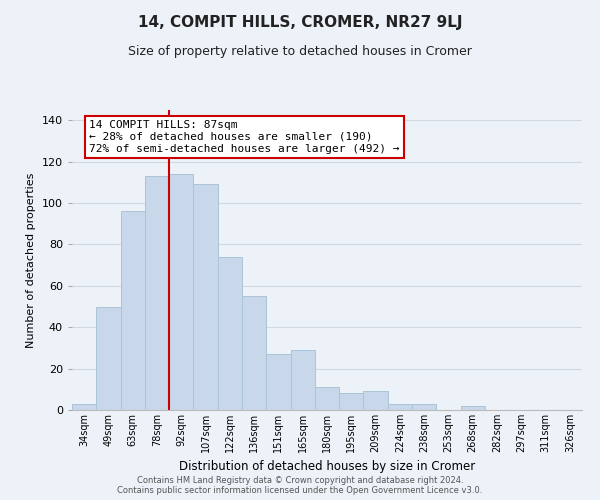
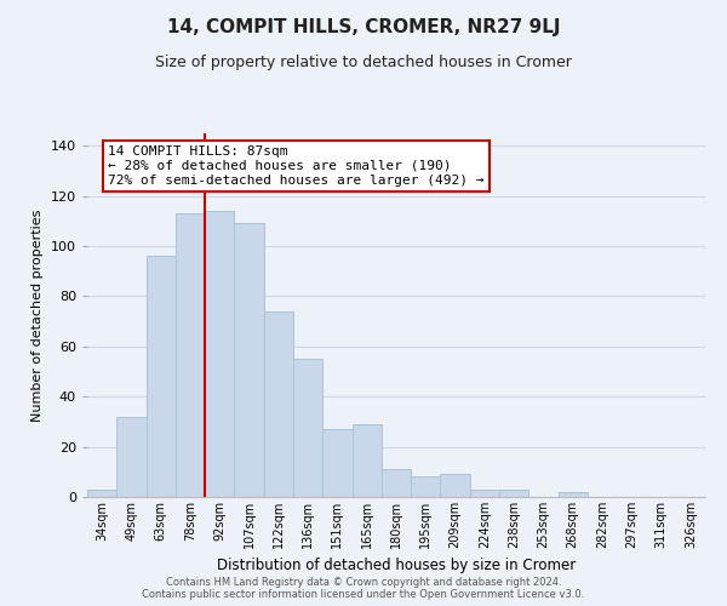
49sqm: 50 -> 32
